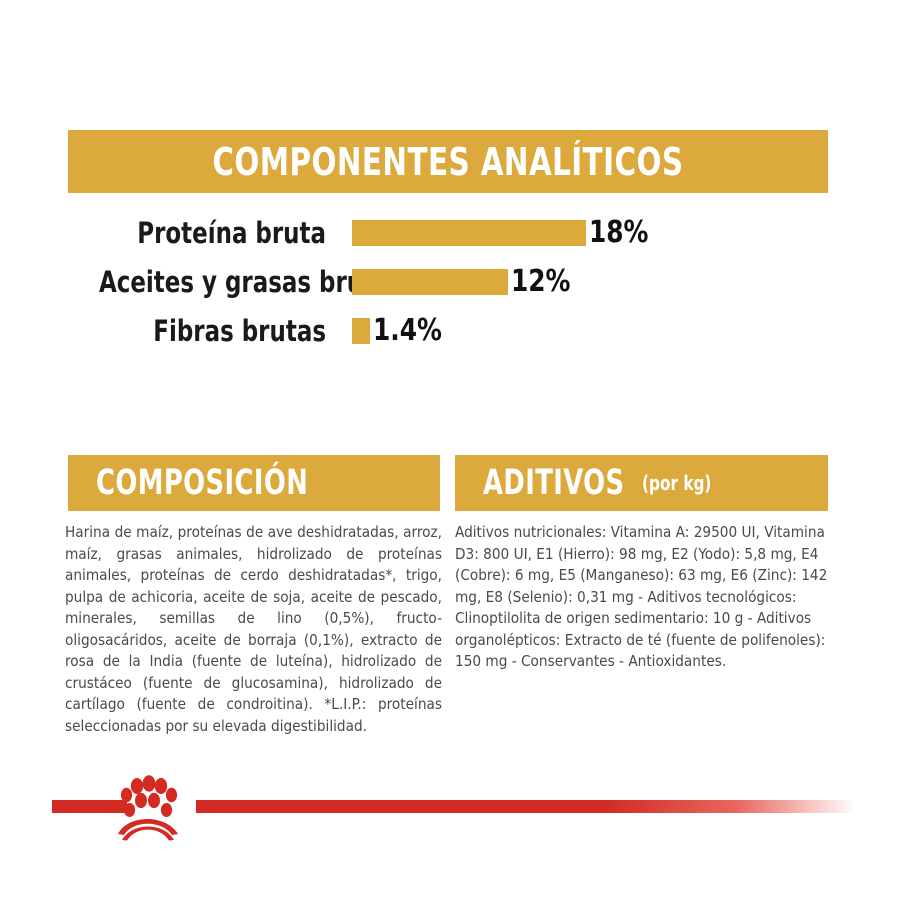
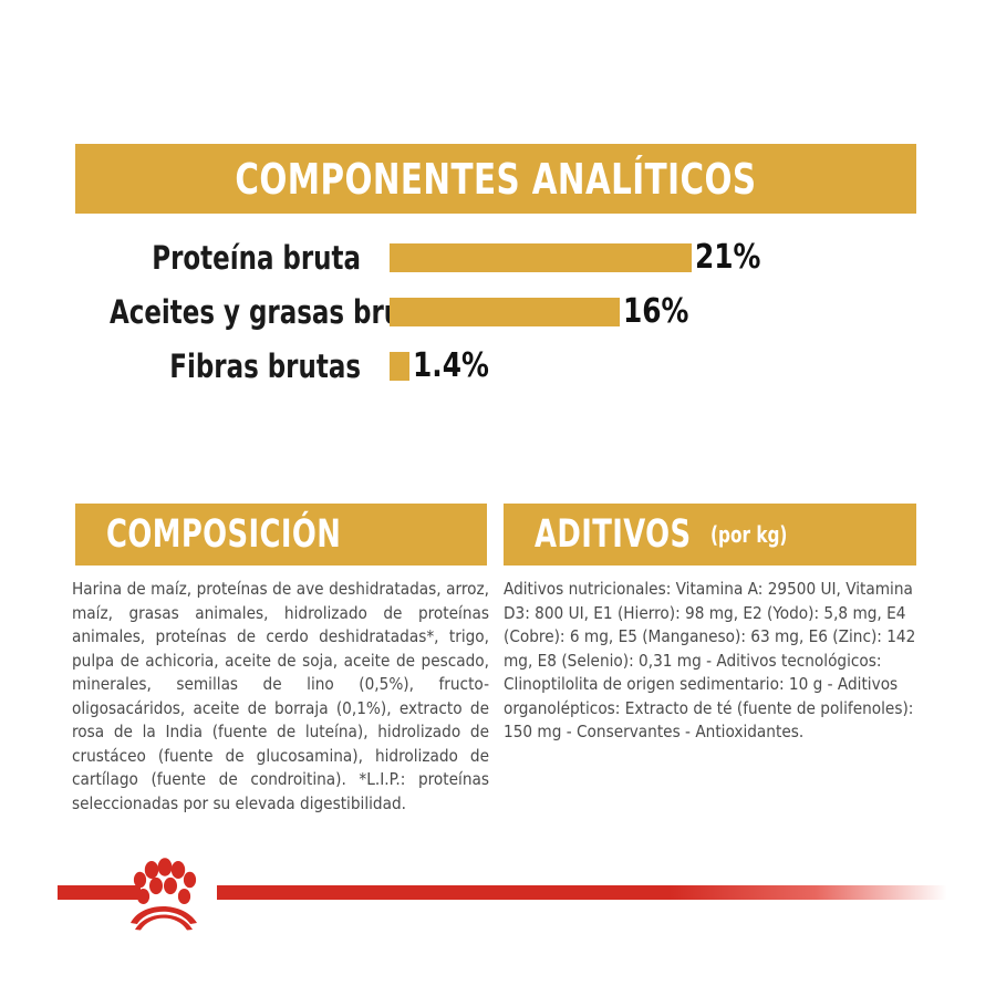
Proteína bruta: 18% -> 21%
Aceites y grasas brutos: 12% -> 16%
